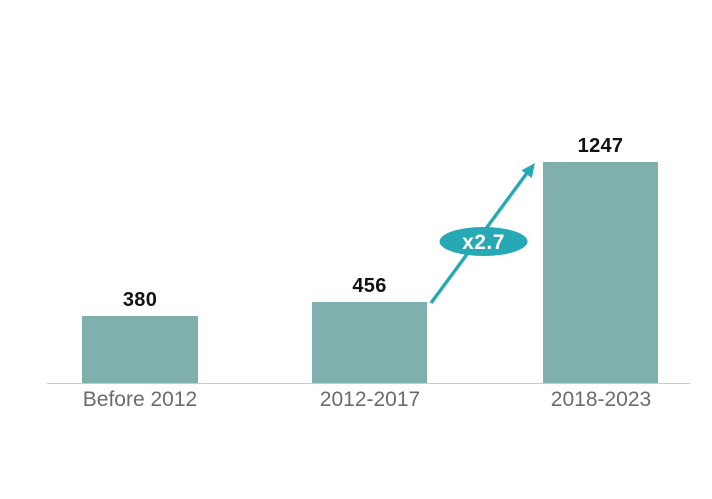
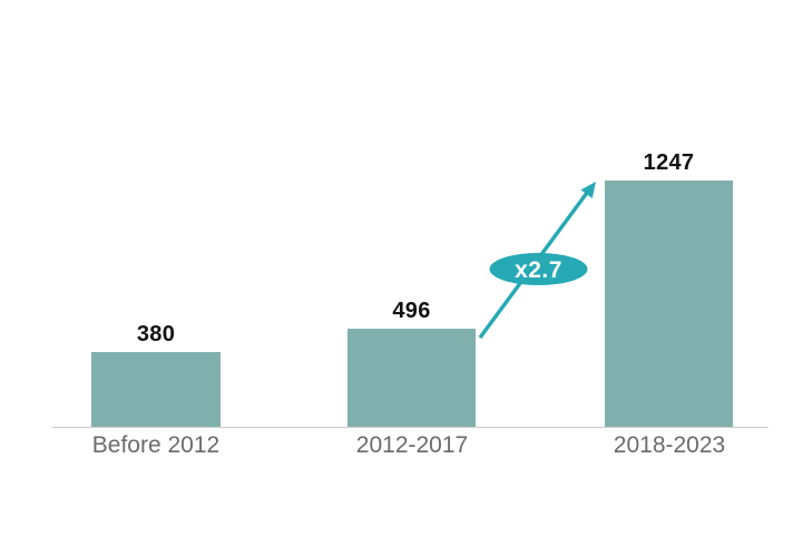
2012-2017: 456 -> 496
